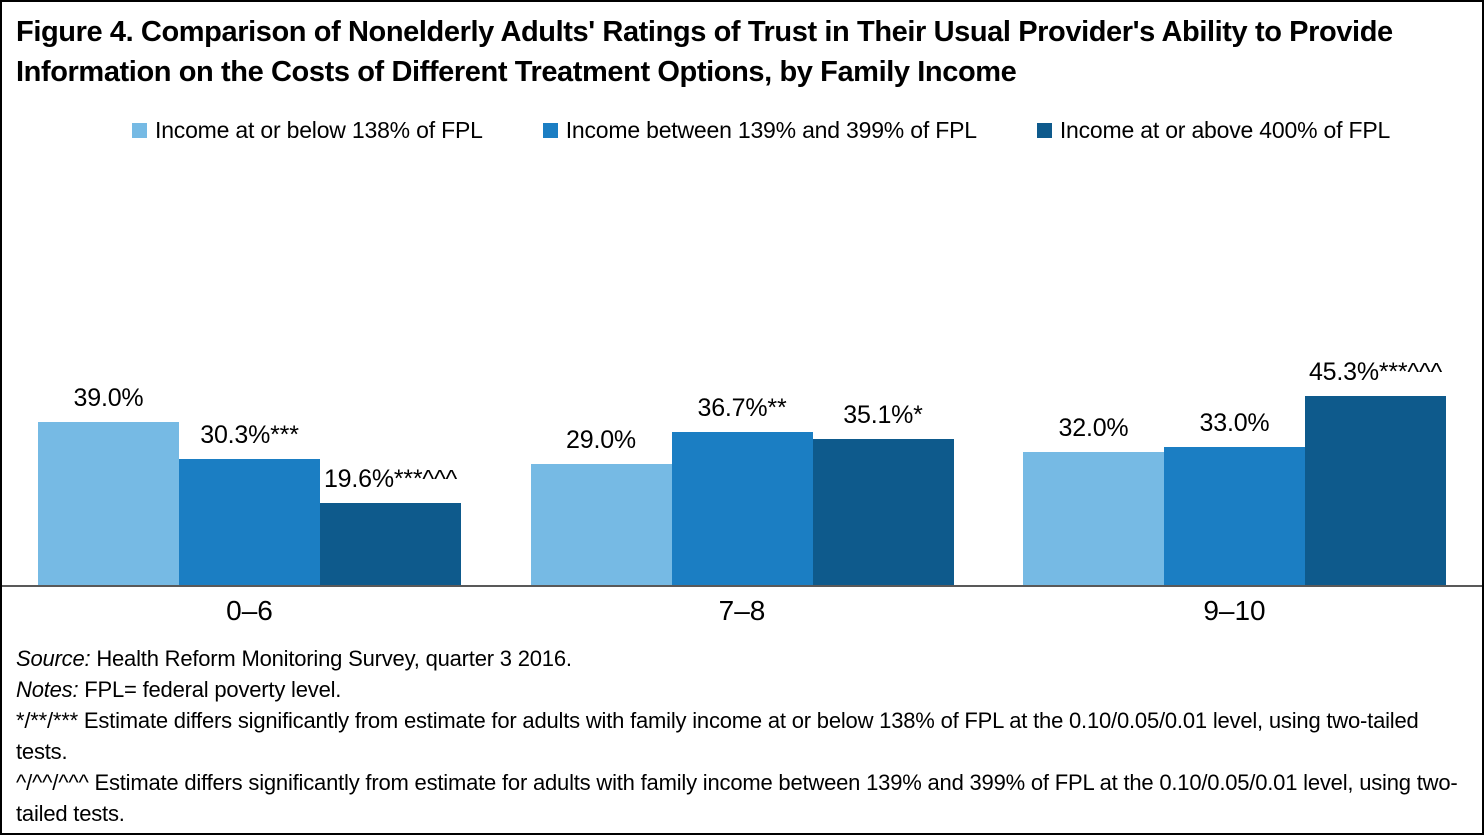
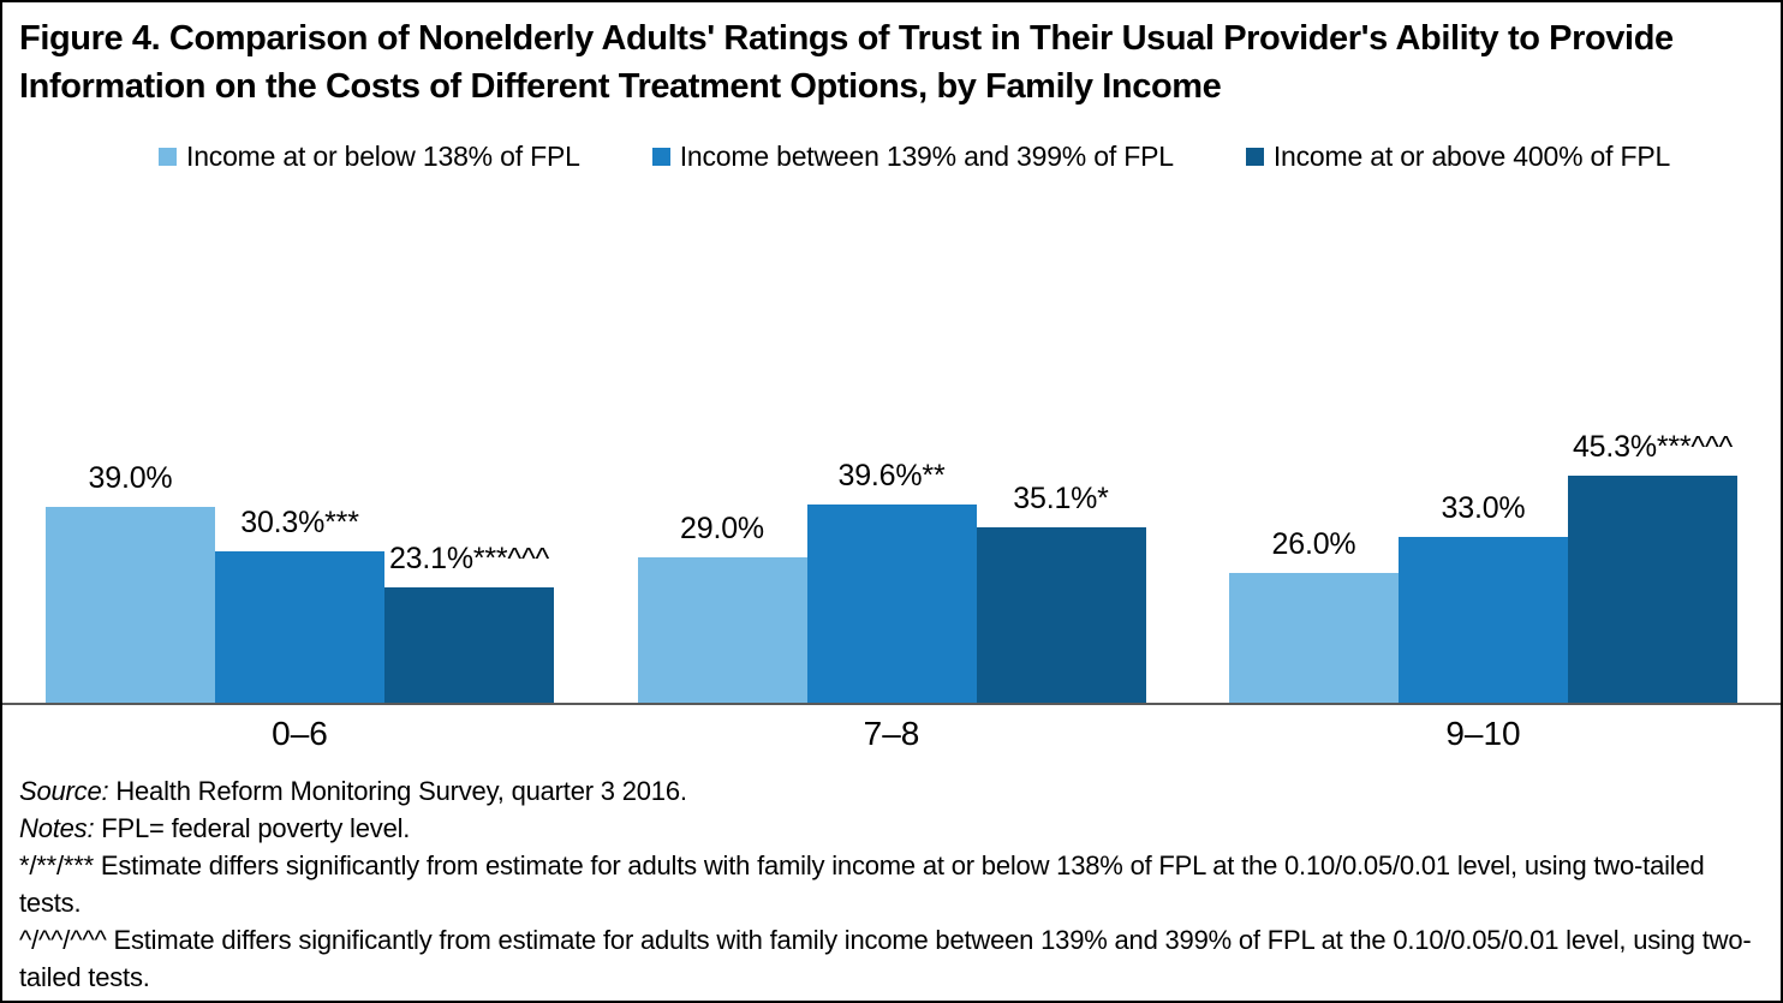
Income at or above 400% of FPL/0–6: 19.6 -> 23.1
Income between 139% and 399% of FPL/7–8: 36.7 -> 39.6
Income at or below 138% of FPL/9–10: 32.0% -> 26.0%
